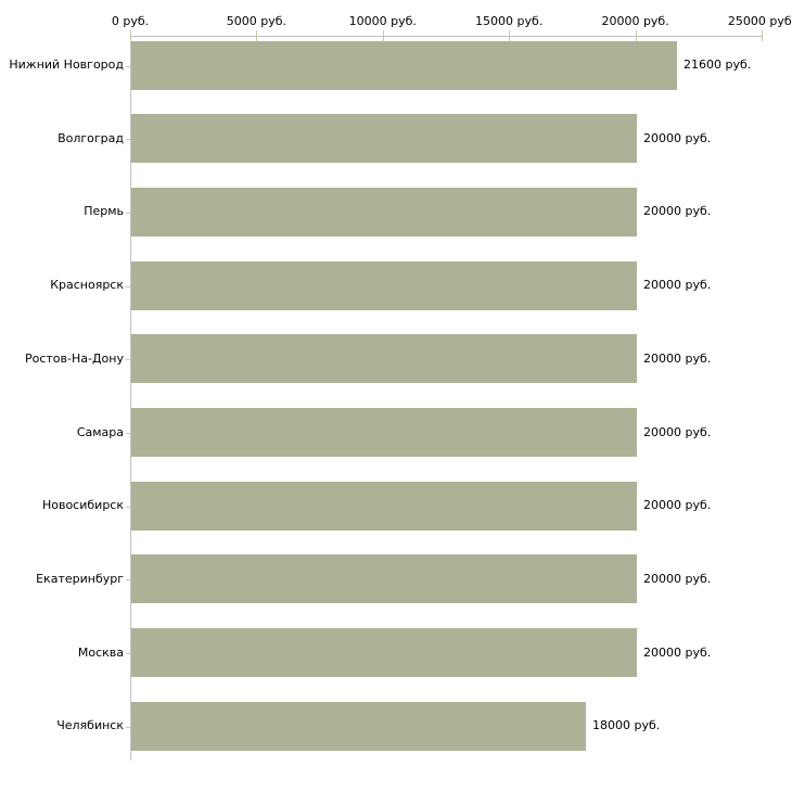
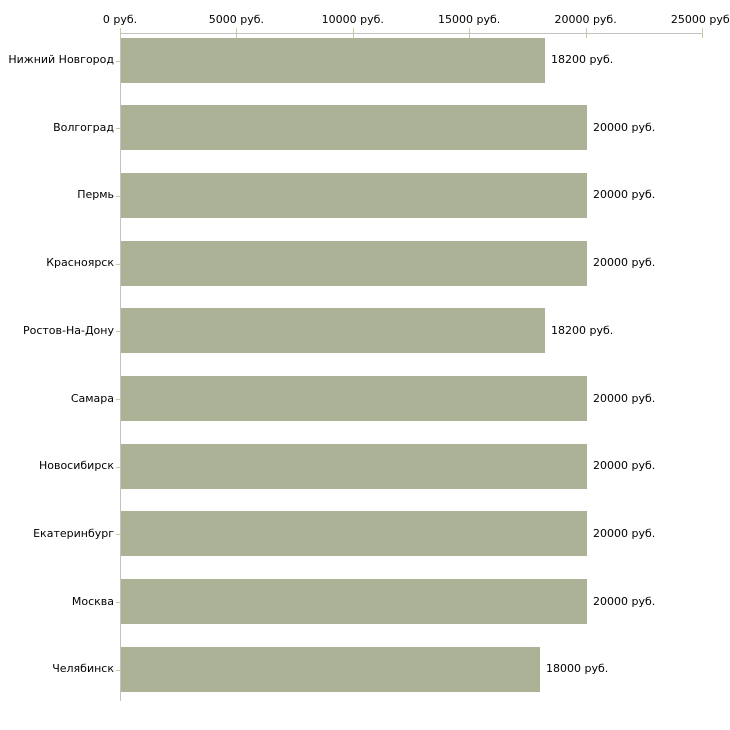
Нижний Новгород: 21600 -> 18200
Ростов-На-Дону: 20000 -> 18200
